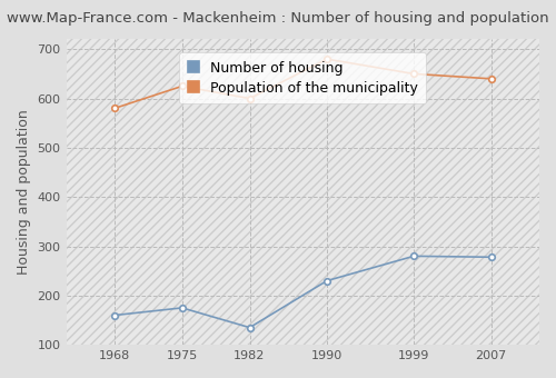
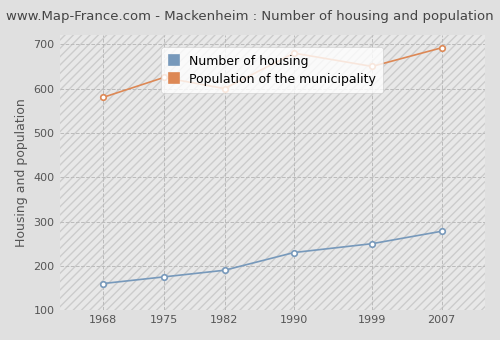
Number of housing/1982: 135 -> 190
Number of housing/1999: 280 -> 250
Population of the municipality/2007: 640 -> 692
